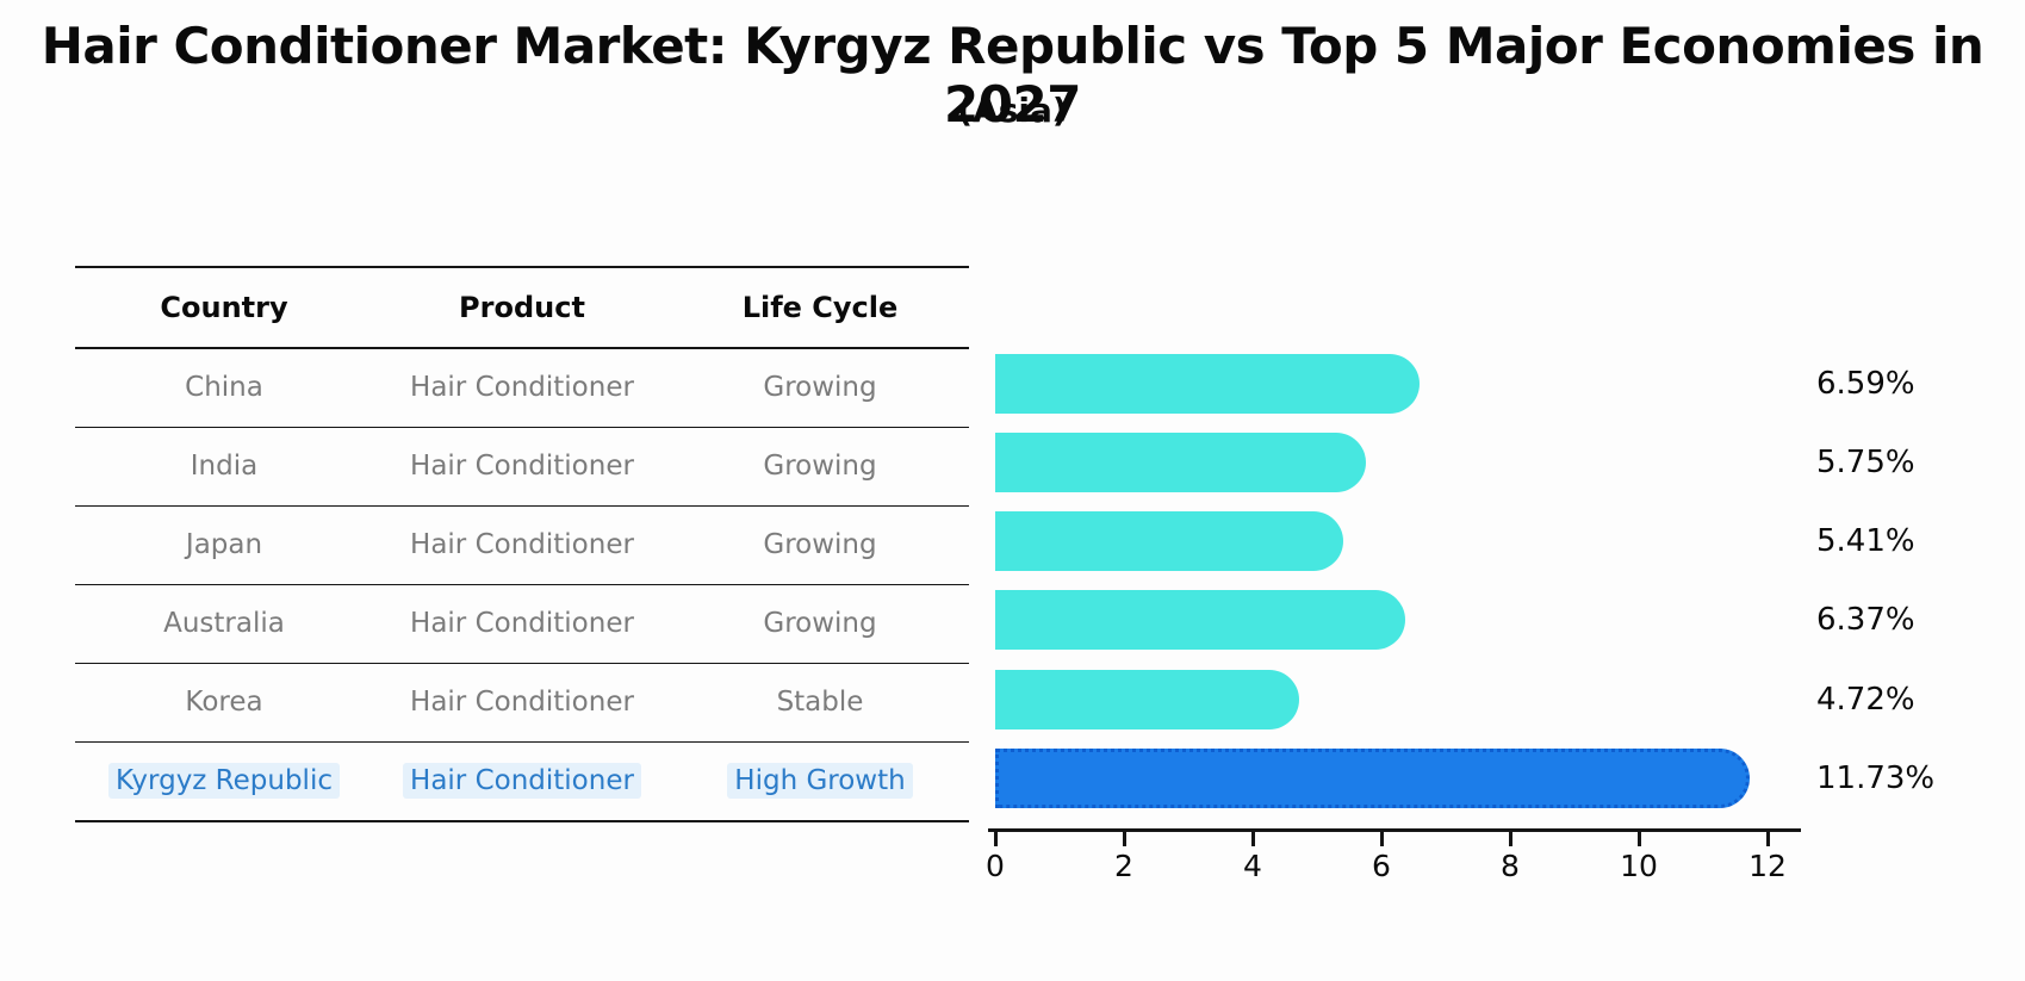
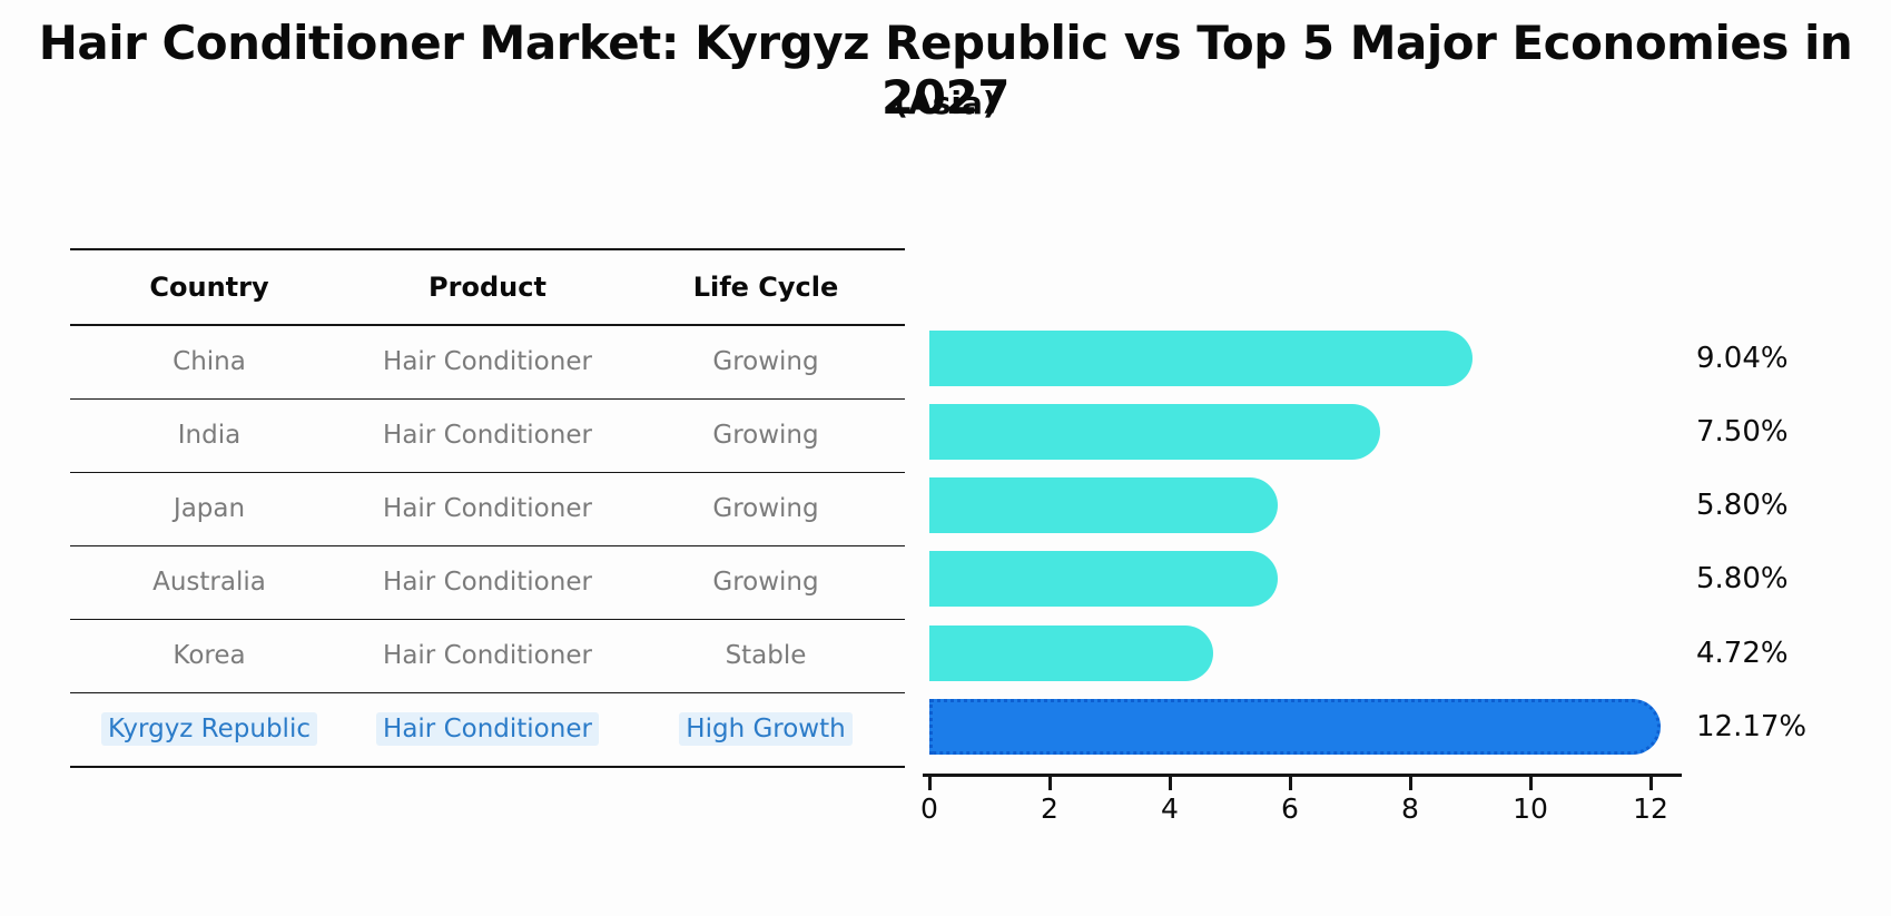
China: 6.59% -> 9.04%
India: 5.75% -> 7.50%
Japan: 5.41% -> 5.80%
Australia: 6.37% -> 5.80%
Kyrgyz Republic: 11.73% -> 12.17%
